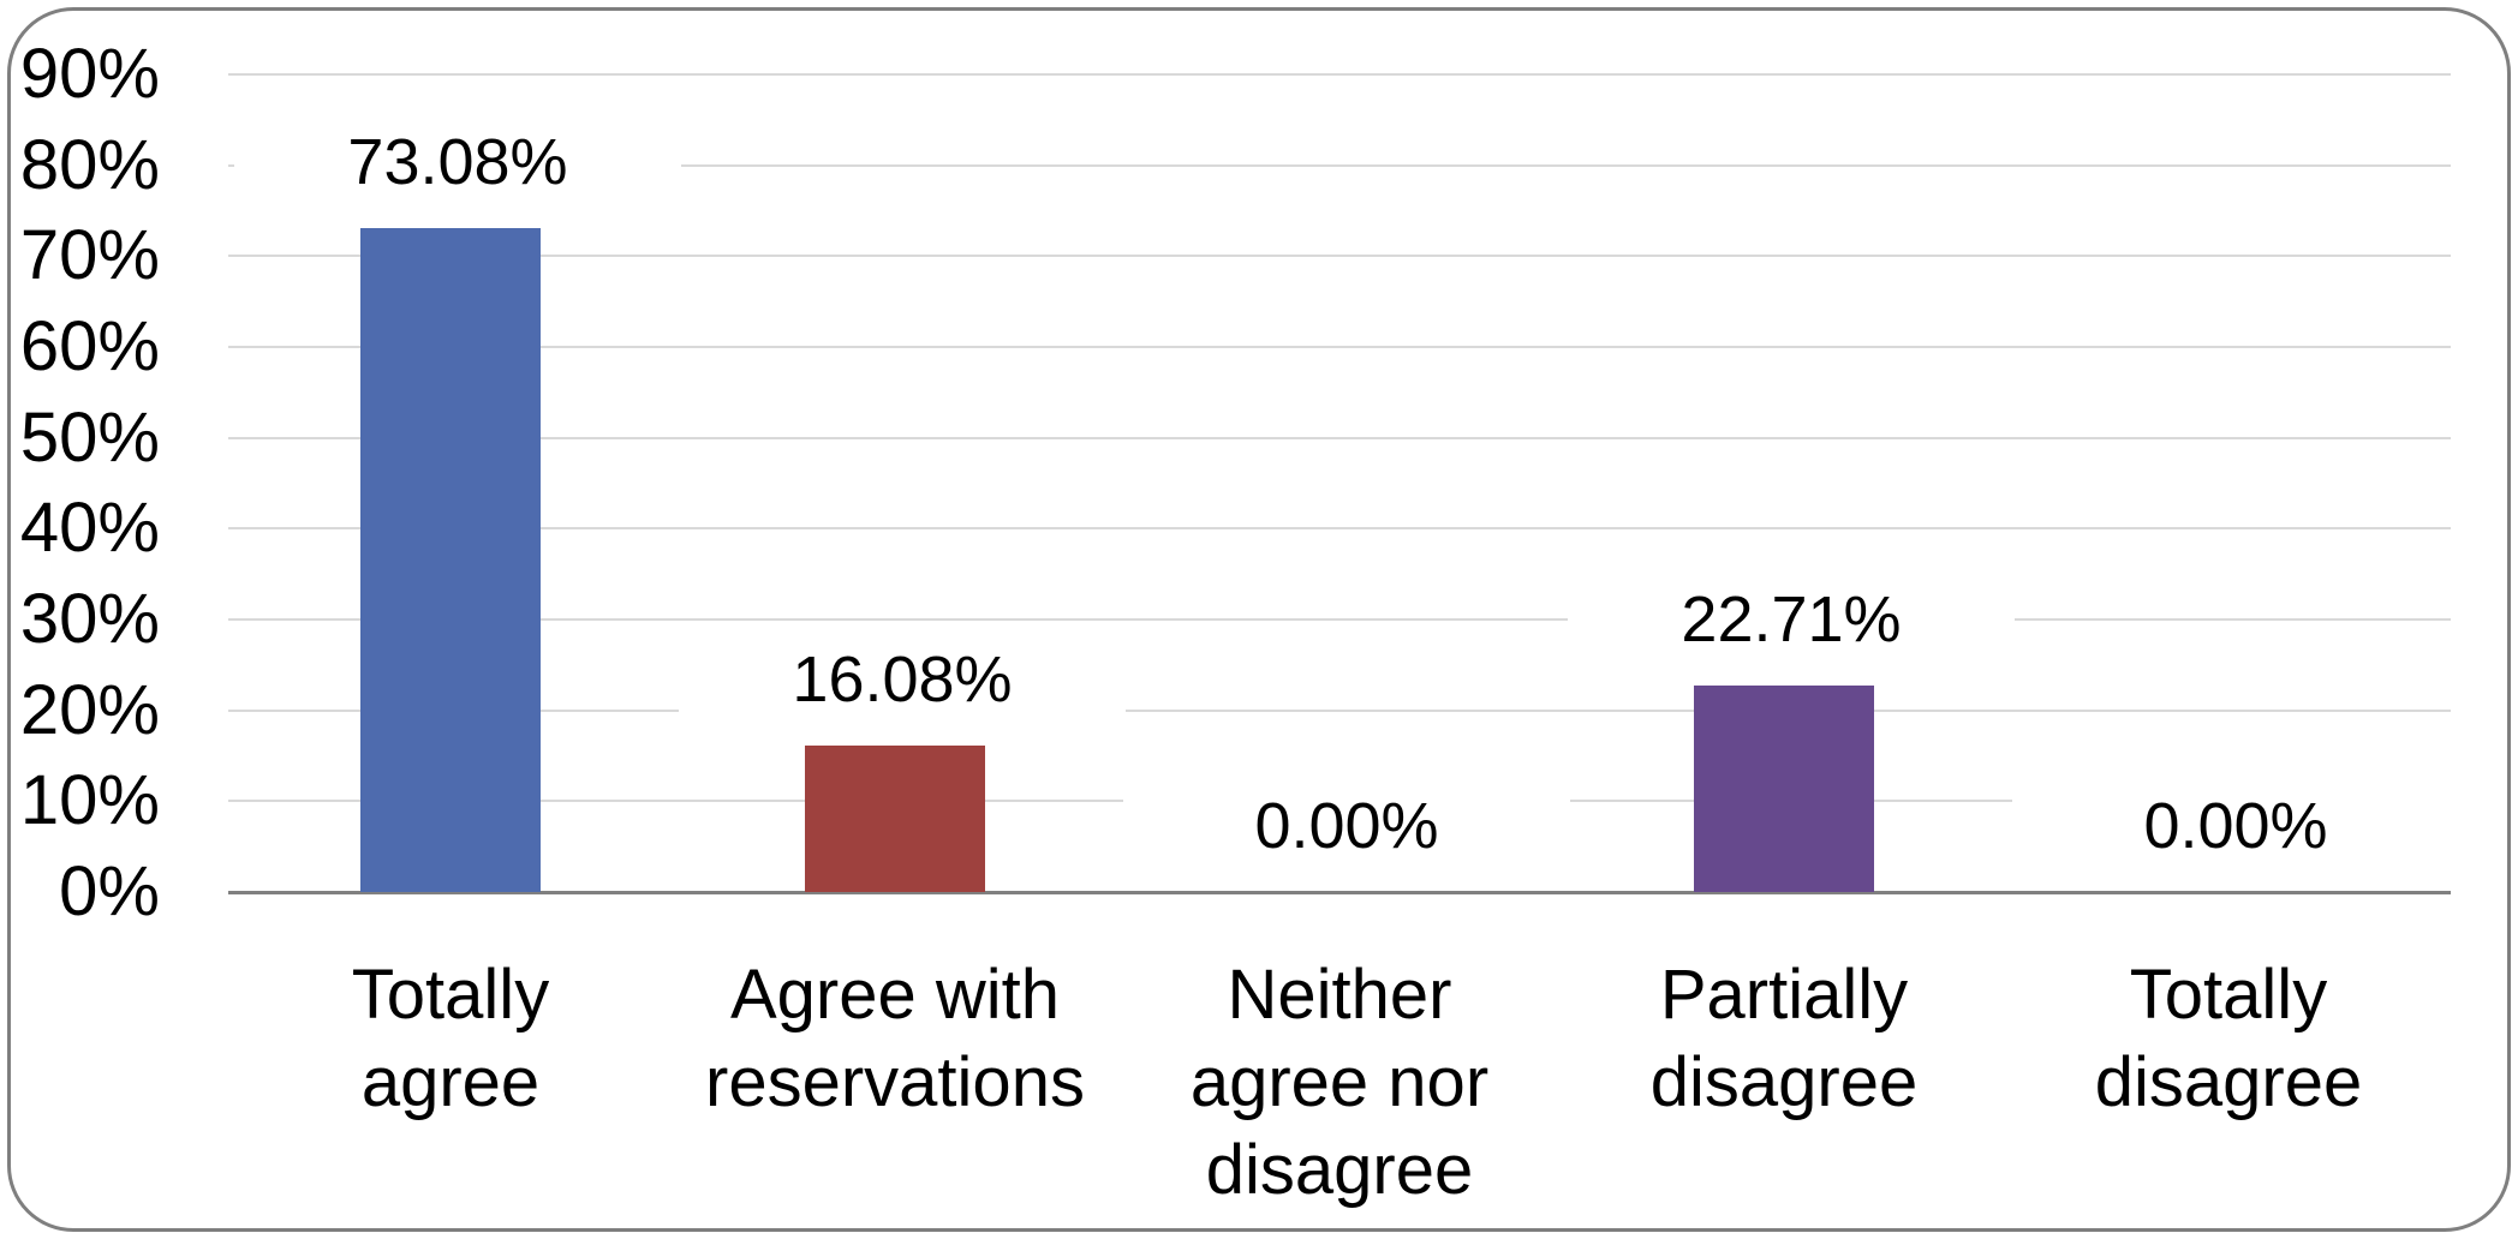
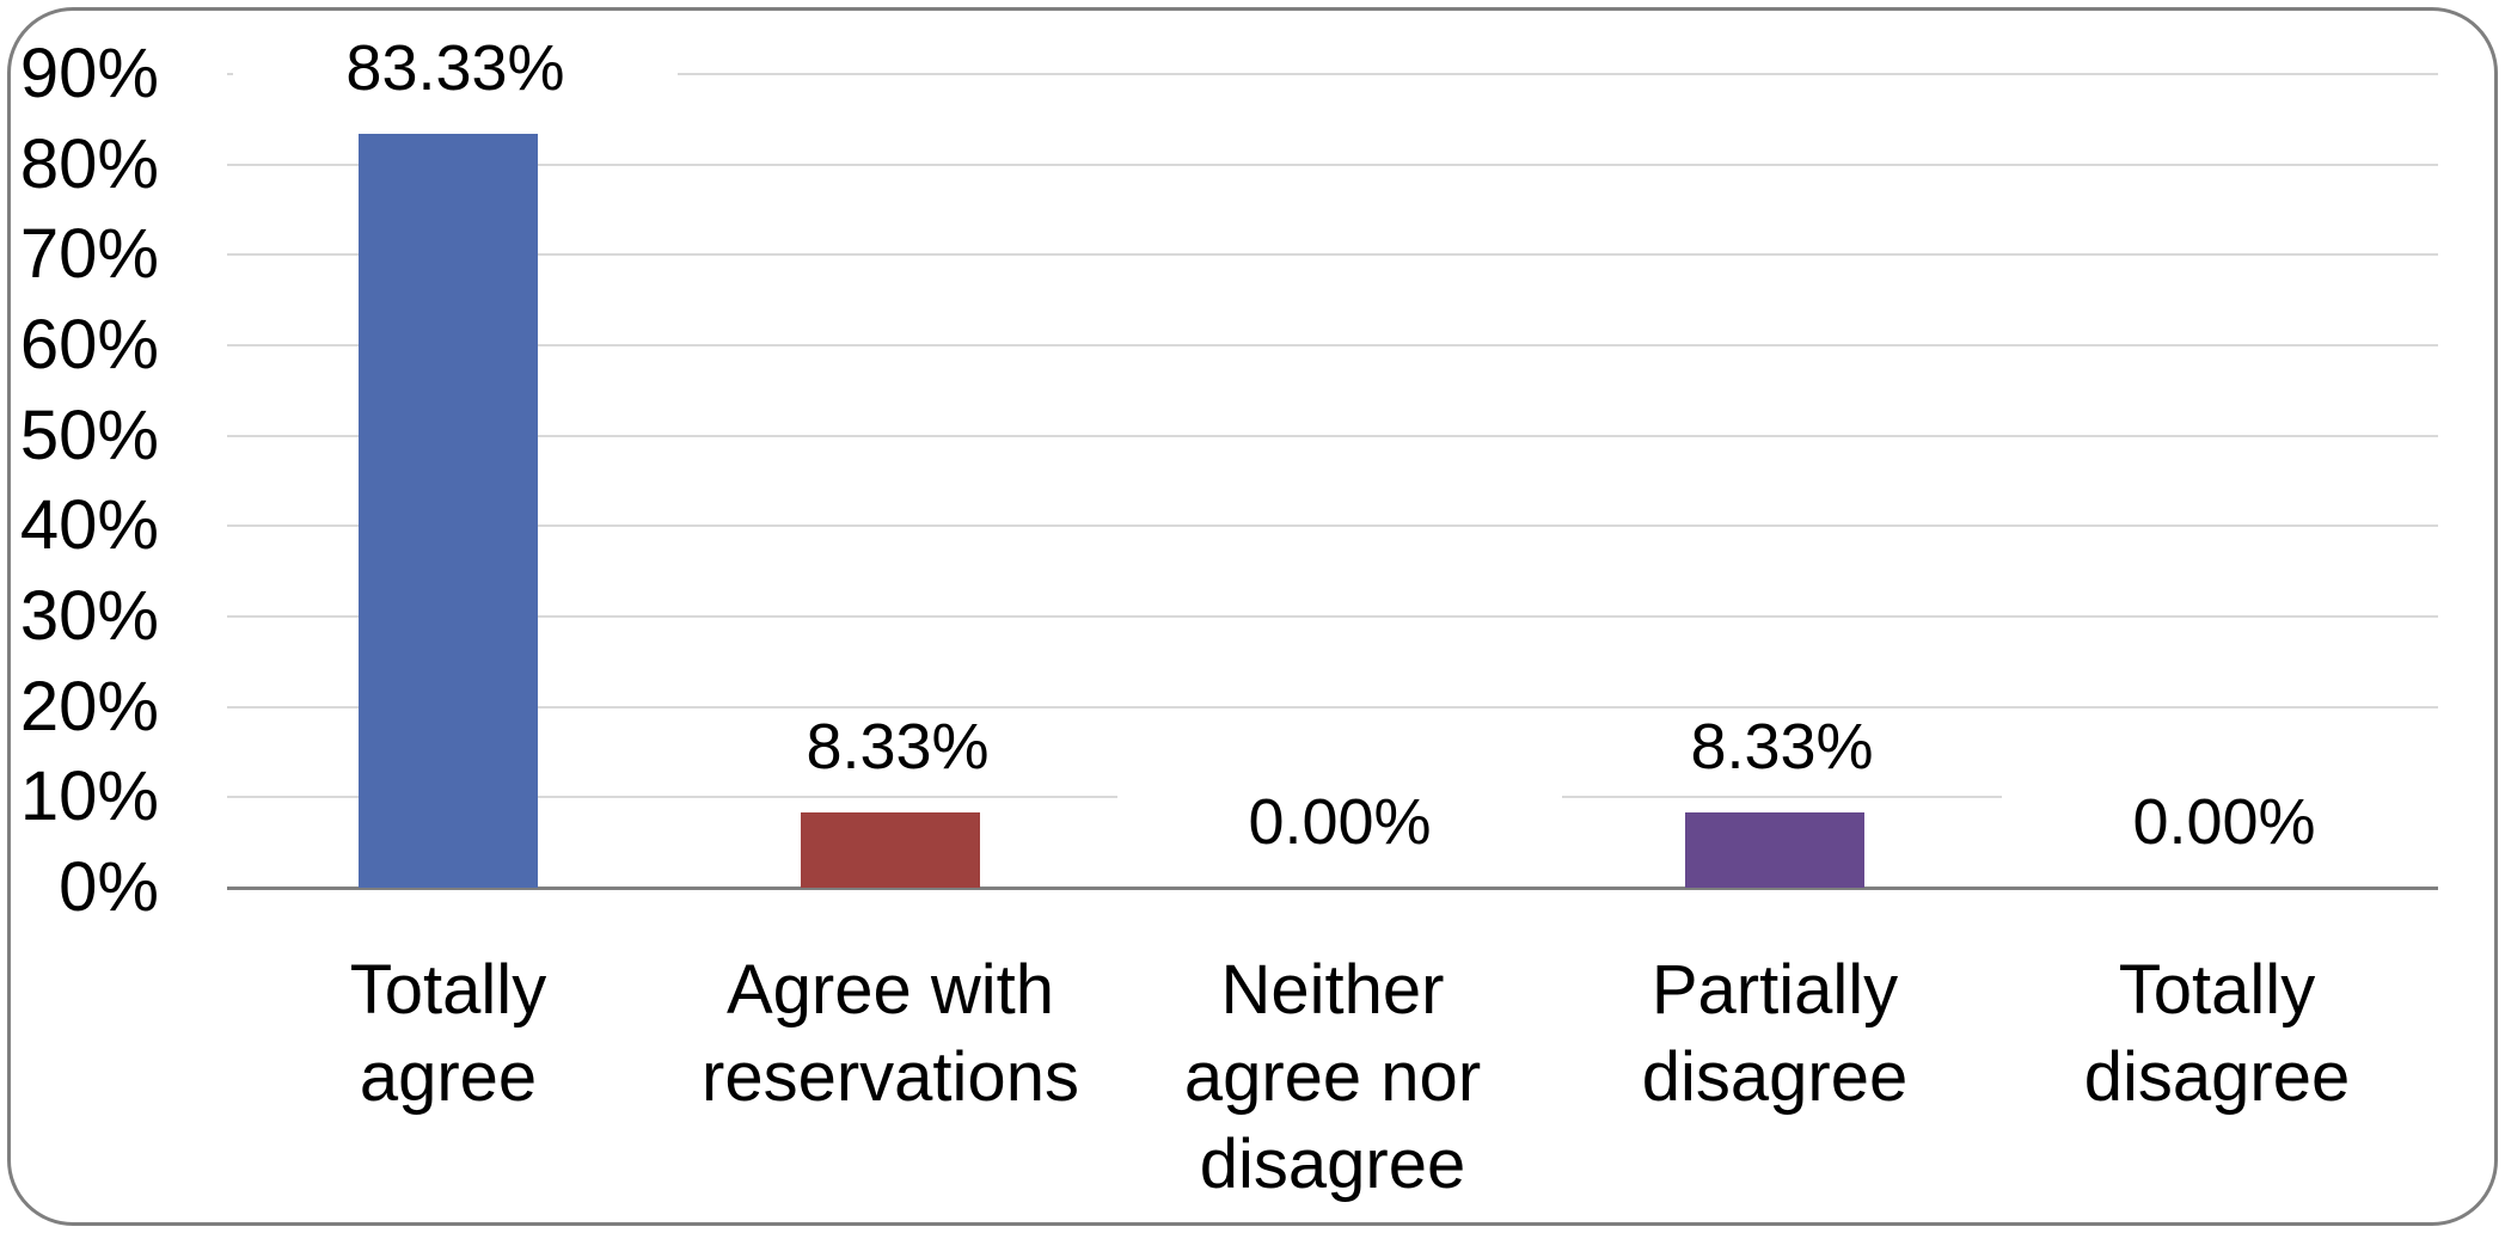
Totally agree: 73.08% -> 83.33%
Agree with reservations: 16.08% -> 8.33%
Partially disagree: 22.71% -> 8.33%
